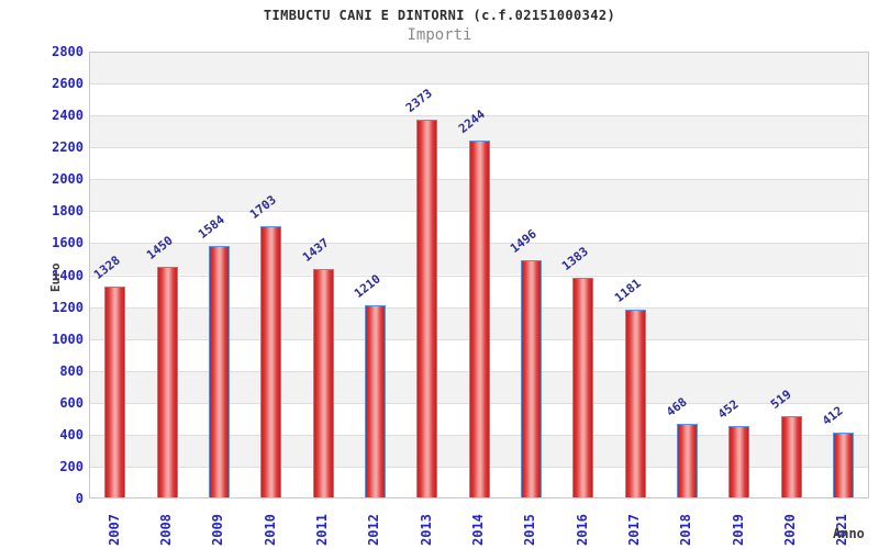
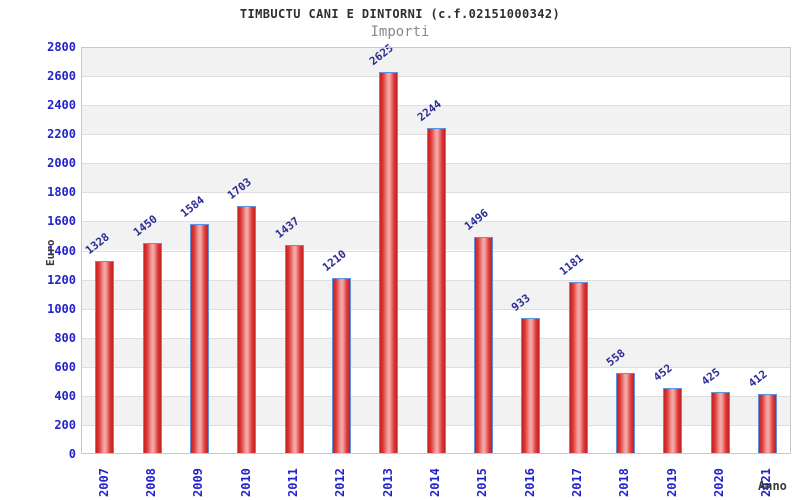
2013: 2373 -> 2625
2016: 1383 -> 933
2018: 468 -> 558
2020: 519 -> 425
